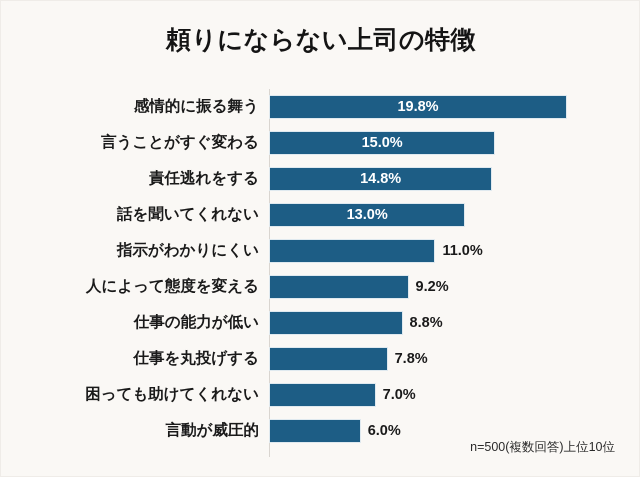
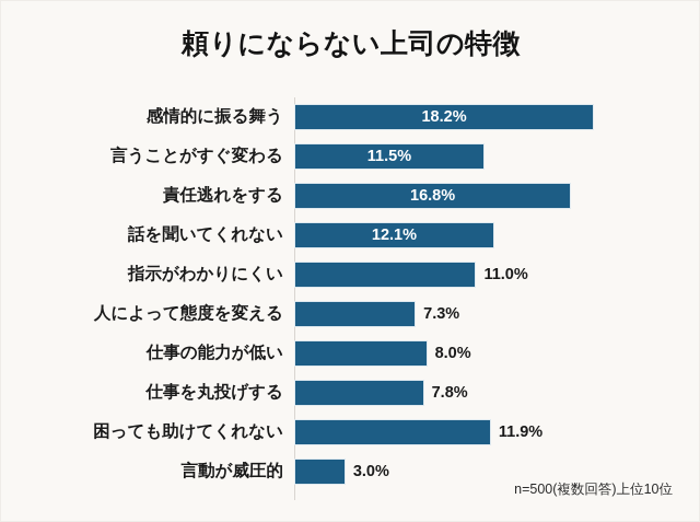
感情的に振る舞う: 19.8% -> 18.2%
言うことがすぐ変わる: 15.0% -> 11.5%
責任逃れをする: 14.8% -> 16.8%
話を聞いてくれない: 13.0% -> 12.1%
人によって態度を変える: 9.2% -> 7.3%
仕事の能力が低い: 8.8% -> 8.0%
困っても助けてくれない: 7.0% -> 11.9%
言動が威圧的: 6.0% -> 3.0%
